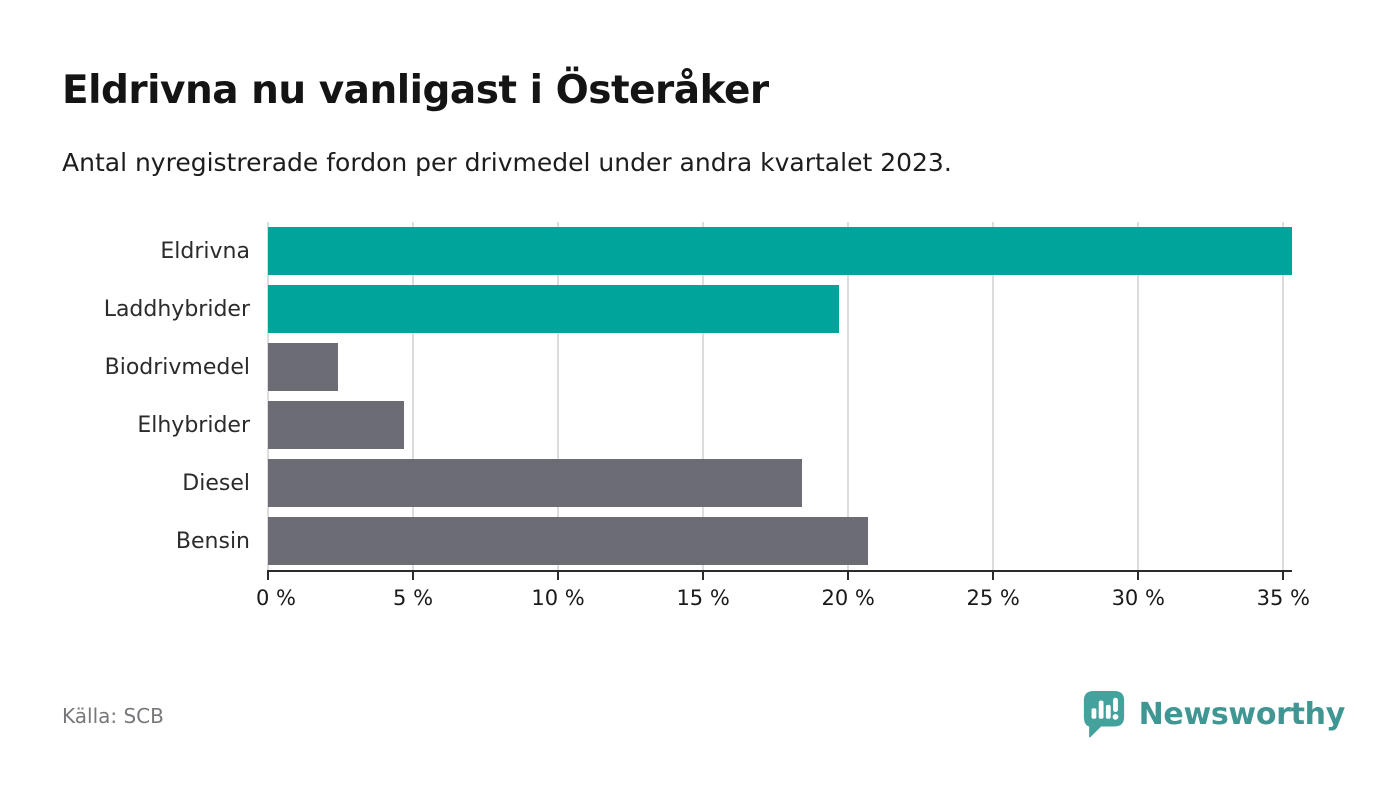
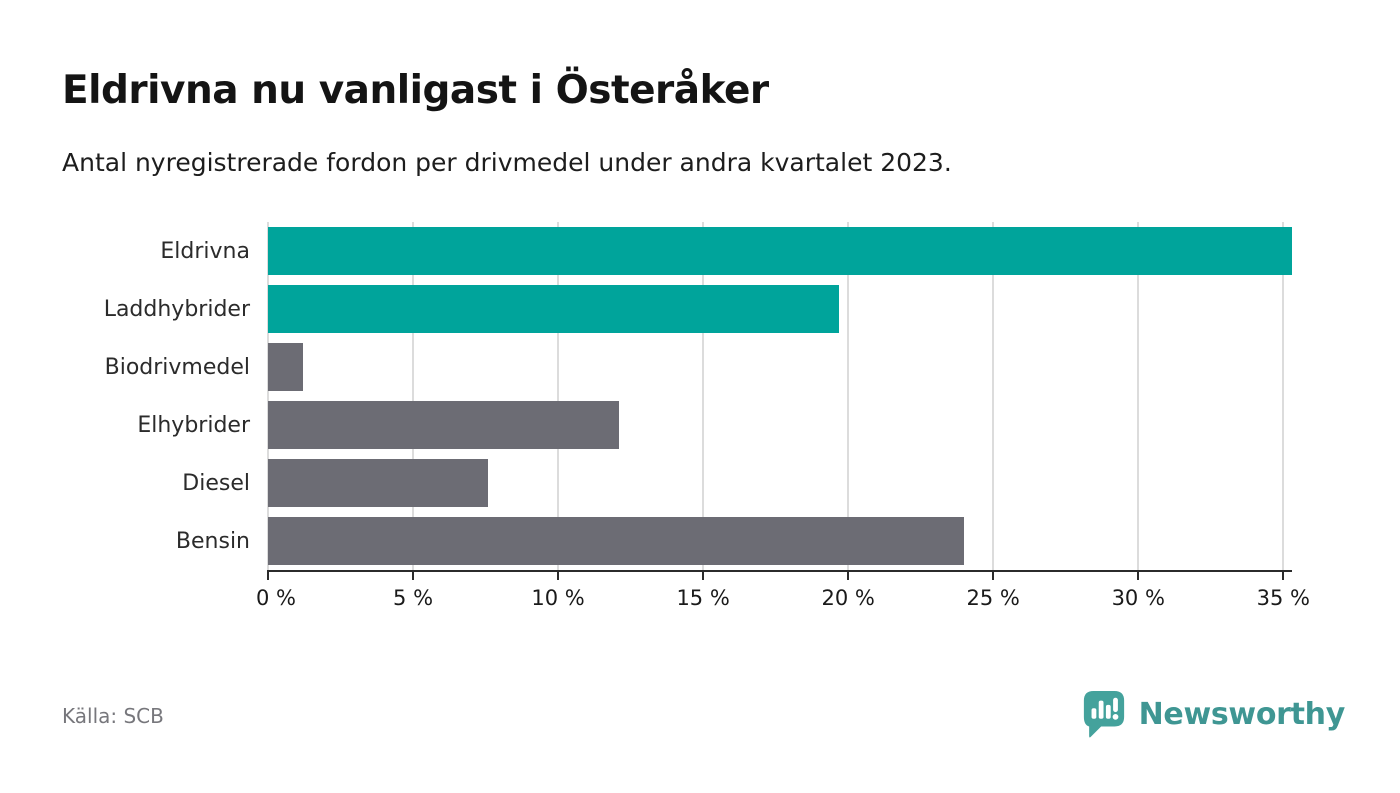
Biodrivmedel: 2.4% -> 1.2%
Elhybrider: 4.7% -> 12.1%
Diesel: 18.4% -> 7.6%
Bensin: 20.7% -> 24.0%
